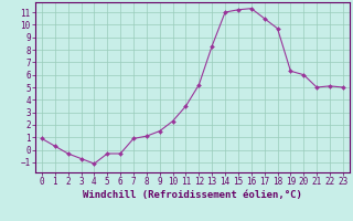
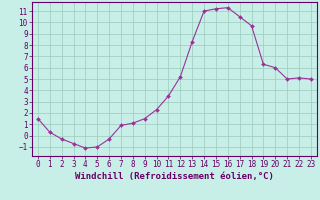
0: 0.9 -> 1.5
5: -0.3 -> -1.0
